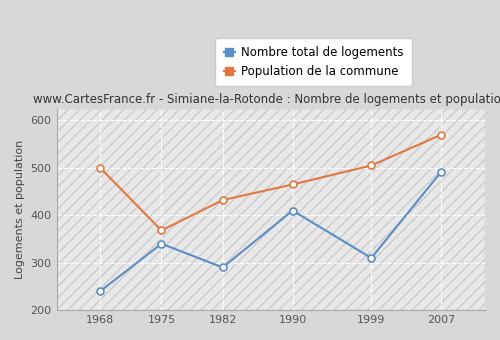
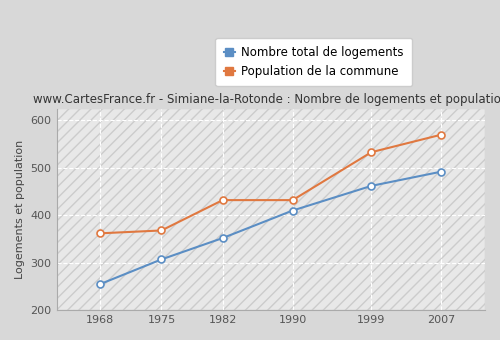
Nombre total de logements/1968: 240 -> 255
Population de la commune/1968: 500 -> 362
Nombre total de logements/1975: 340 -> 307
Nombre total de logements/1982: 290 -> 352
Population de la commune/1990: 465 -> 432
Nombre total de logements/1999: 310 -> 462
Population de la commune/1999: 505 -> 533
